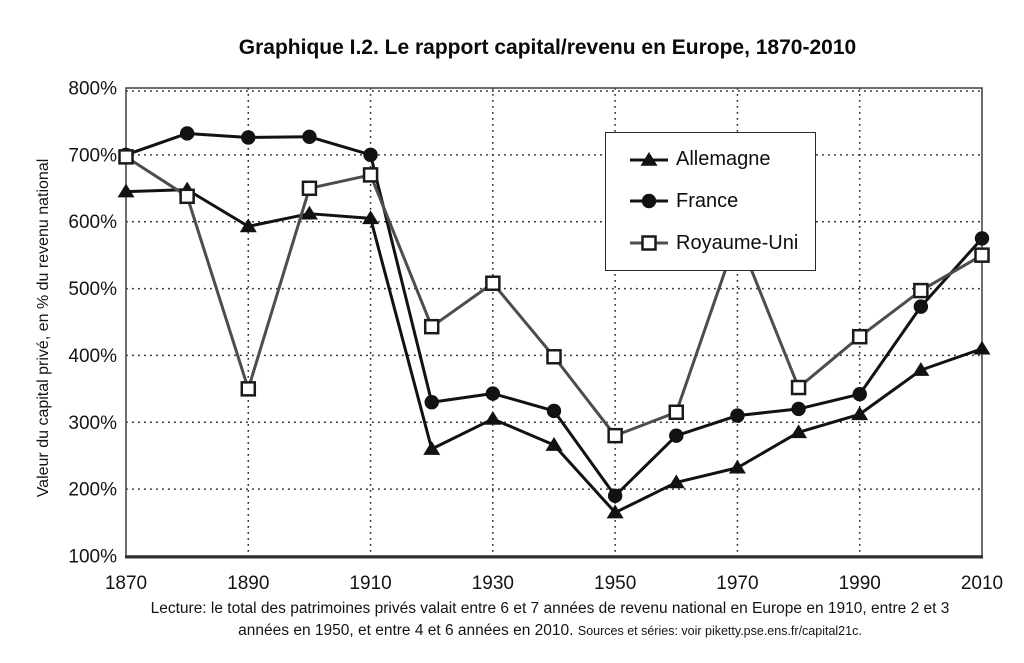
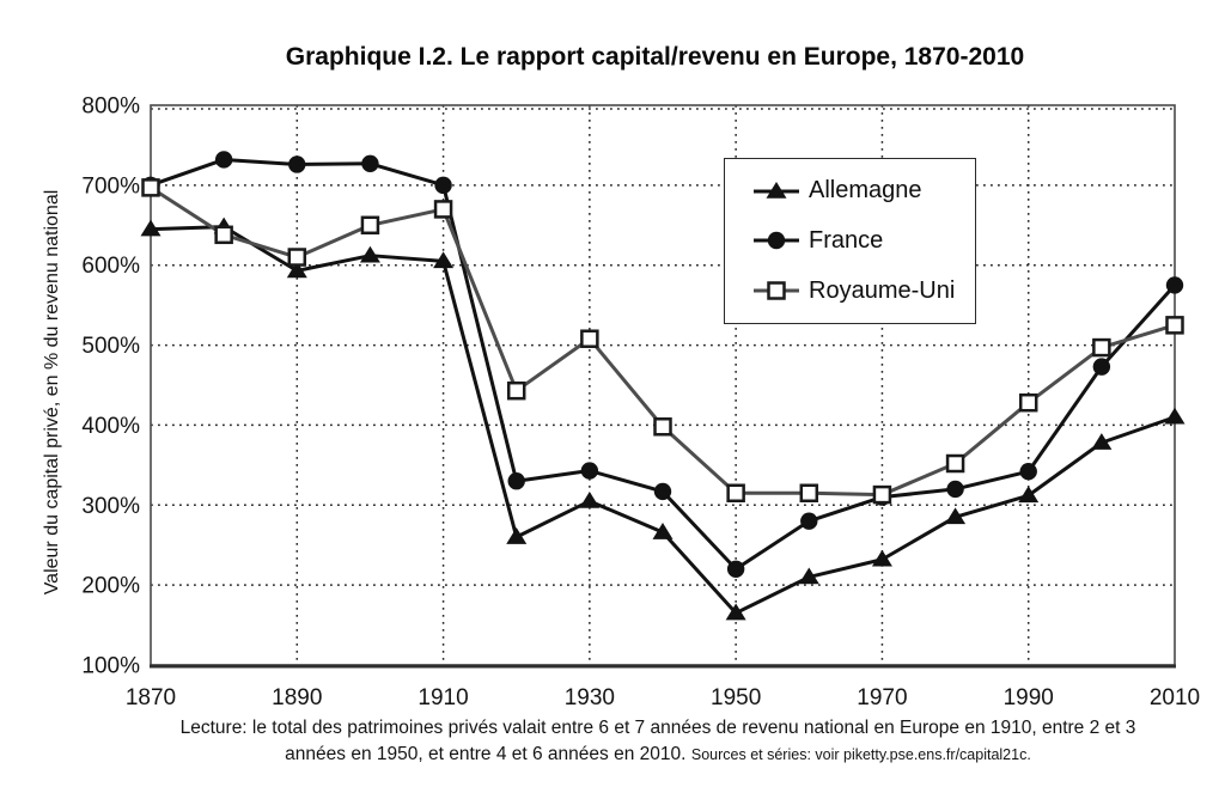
Royaume-Uni/1890: 350% -> 610%
France/1950: 190% -> 220%
Royaume-Uni/1950: 280% -> 320%
Royaume-Uni/1970: 580% -> 310%
Royaume-Uni/2010: 550% -> 520%
